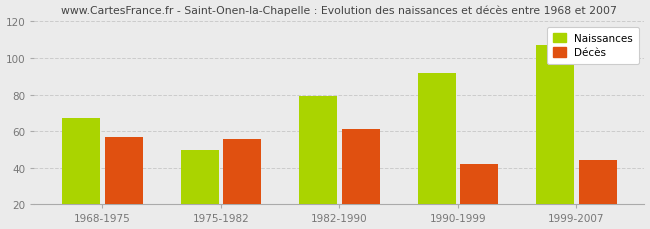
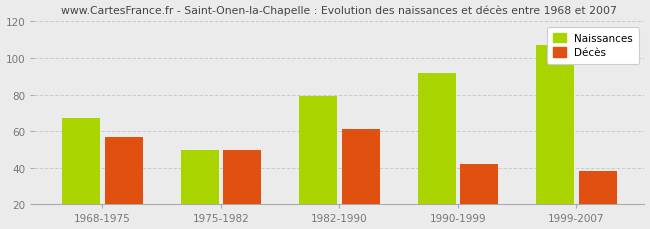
Décès/1975-1982: 56 -> 50
Décès/1999-2007: 44 -> 38
